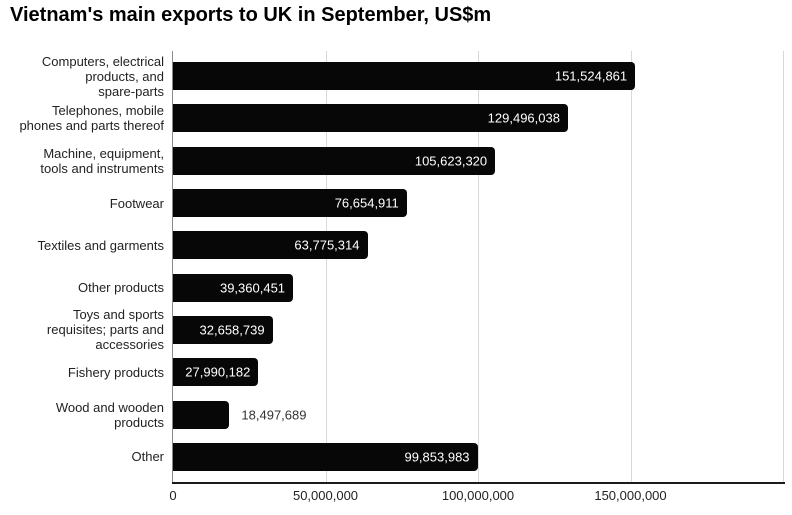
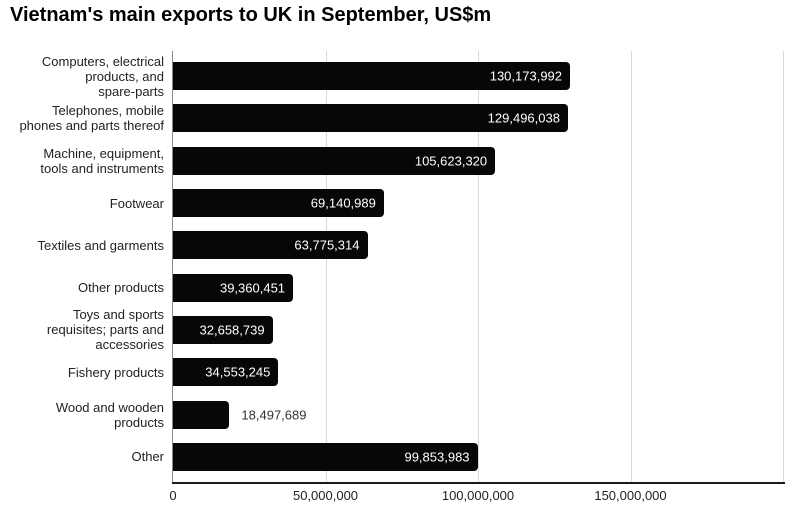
Computers, electrical products, and spare-parts: 151,524,861 -> 130,173,992
Footwear: 76,654,911 -> 69,140,989
Fishery products: 27,990,182 -> 34,553,245
